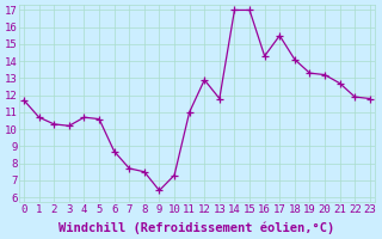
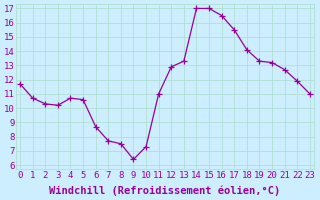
13: 11.8 -> 13.3
16: 14.3 -> 16.5
23: 11.8 -> 11.0
